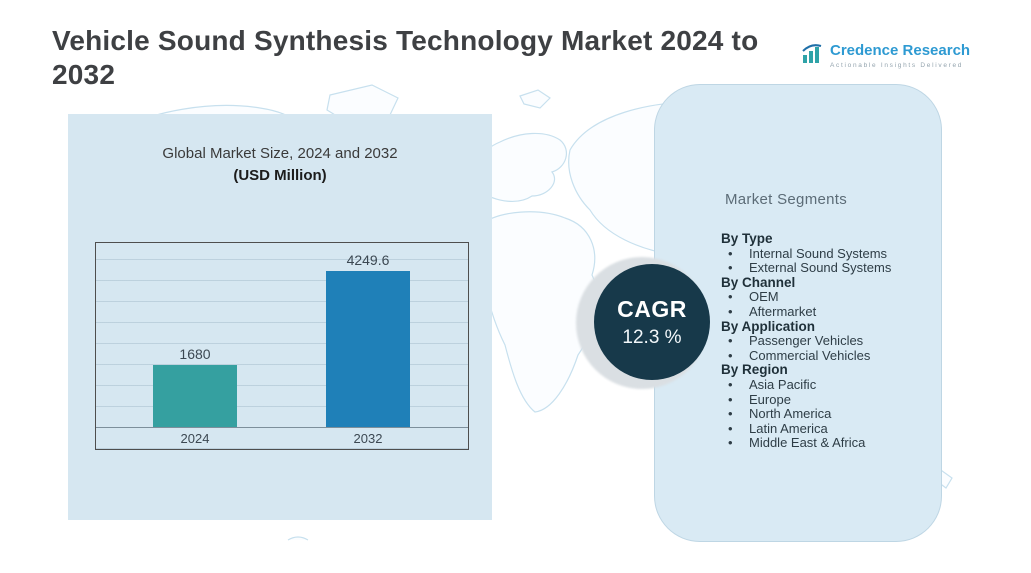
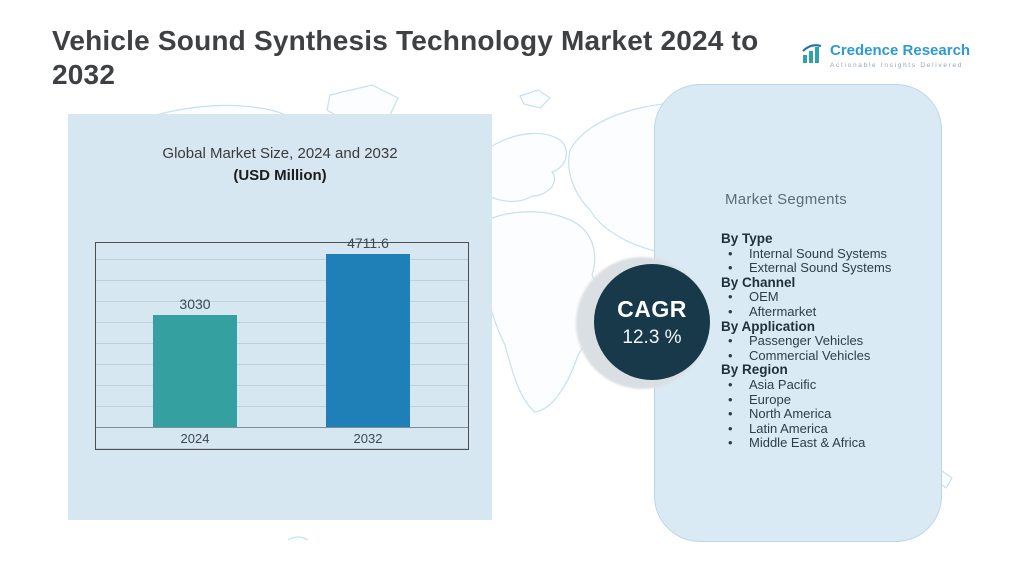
2024: 1680 -> 3030
2032: 4249.6 -> 4711.6
